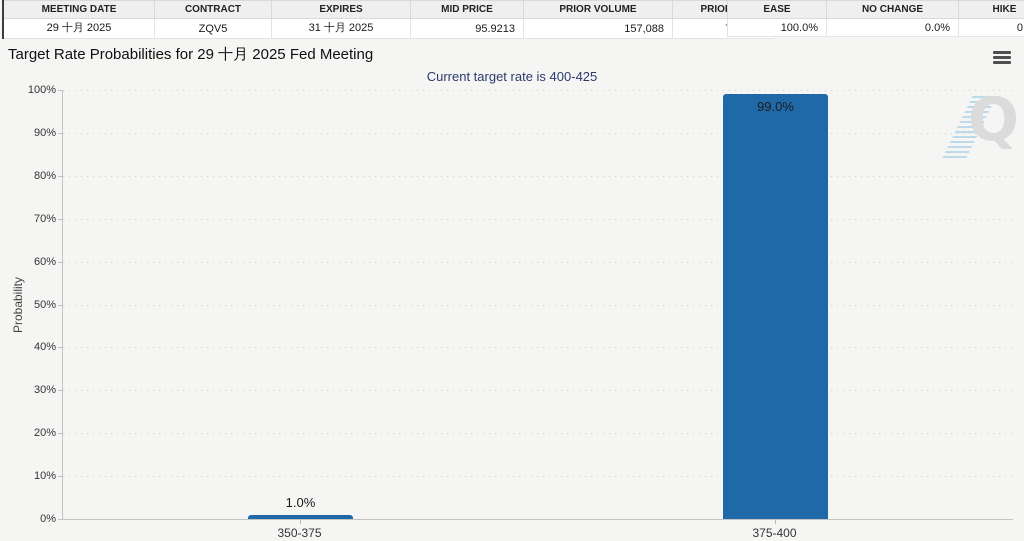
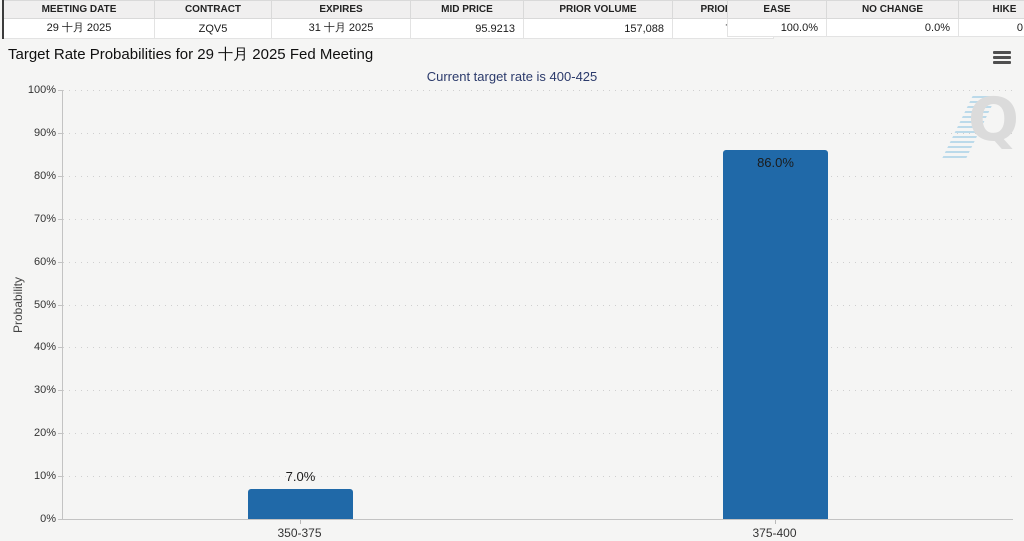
350-375: 1.0% -> 7.0%
375-400: 99.0% -> 86.0%
